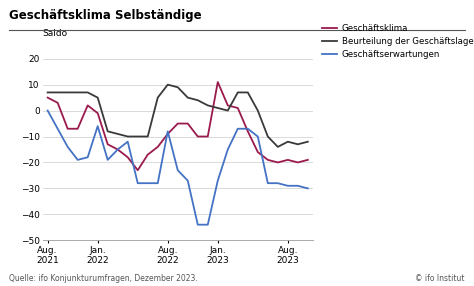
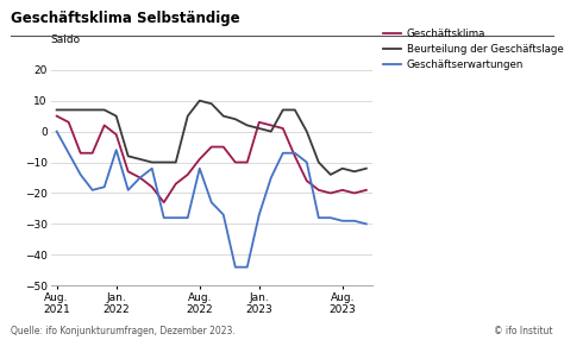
Geschäftserwartungen/Aug. 2022: -8 -> -12
Geschäftsklima/Jan. 2023: 11 -> 3
